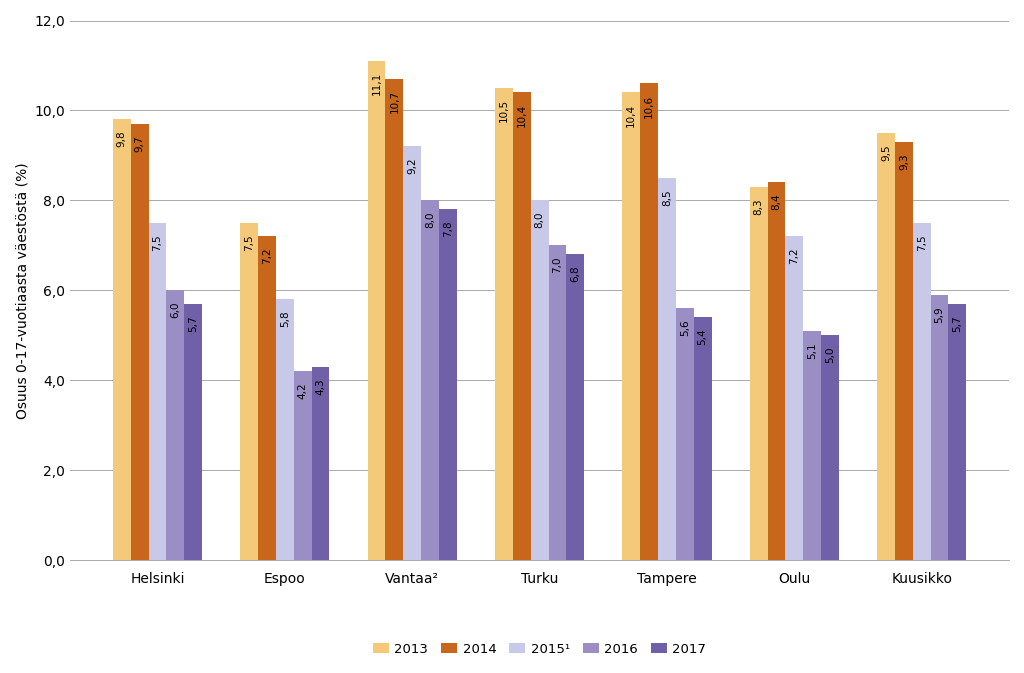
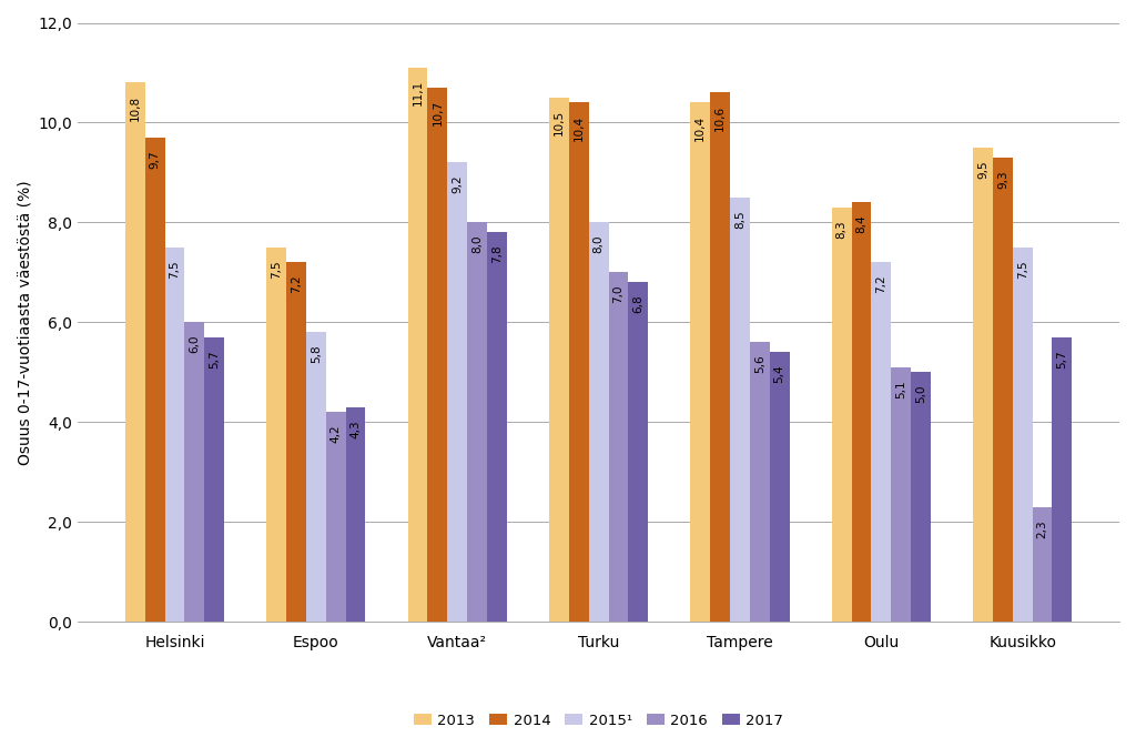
2013/Helsinki: 9,8 -> 10,8
2016/Kuusikko: 5,9 -> 2,3
